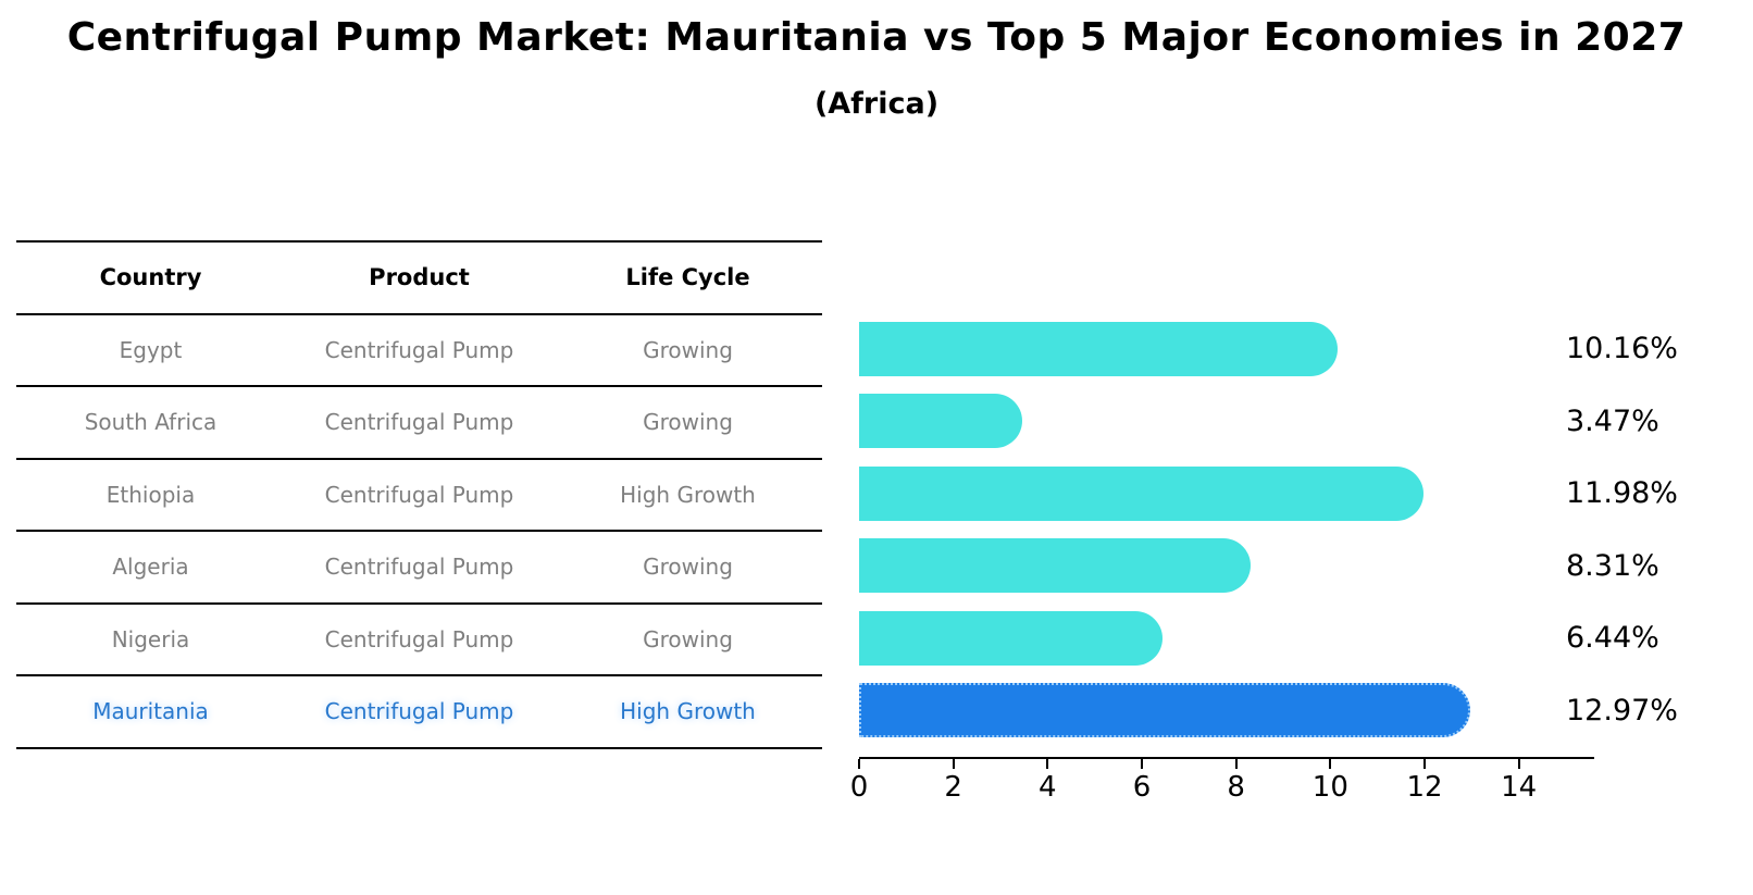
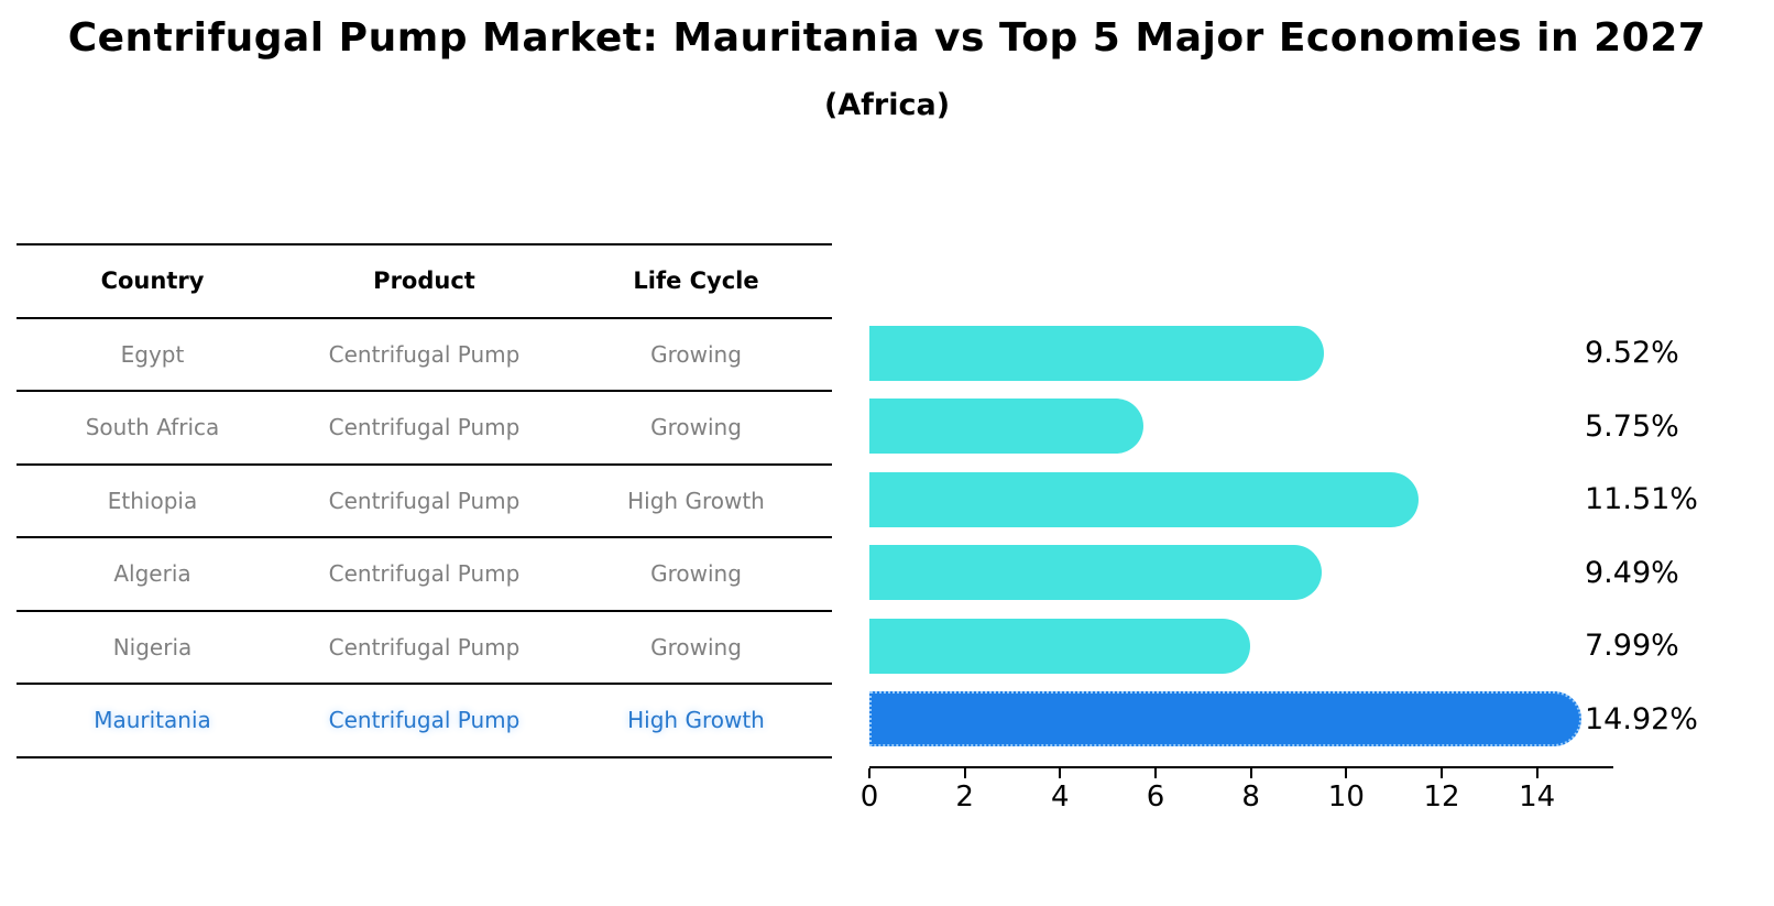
Egypt: 10.16% -> 9.52%
South Africa: 3.47% -> 5.75%
Ethiopia: 11.98% -> 11.51%
Algeria: 8.31% -> 9.49%
Nigeria: 6.44% -> 7.99%
Mauritania: 12.97% -> 14.92%
